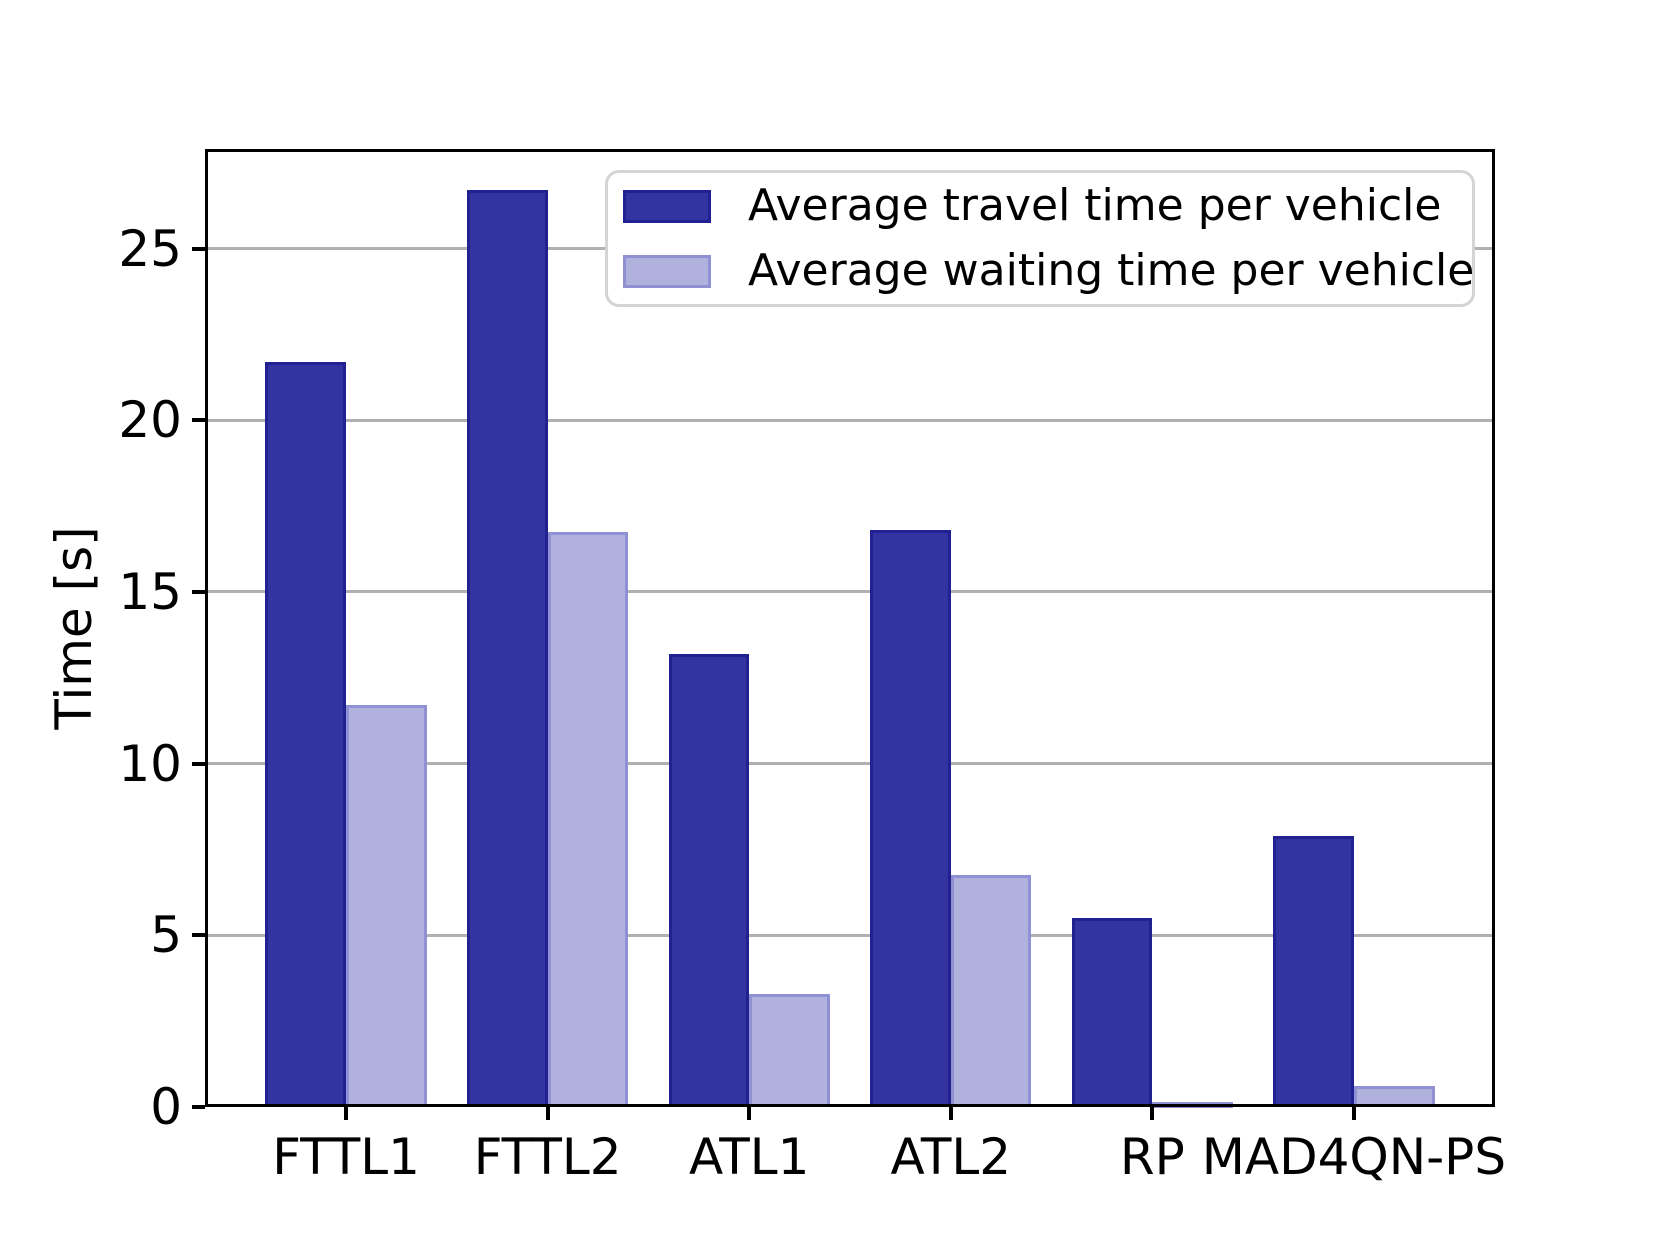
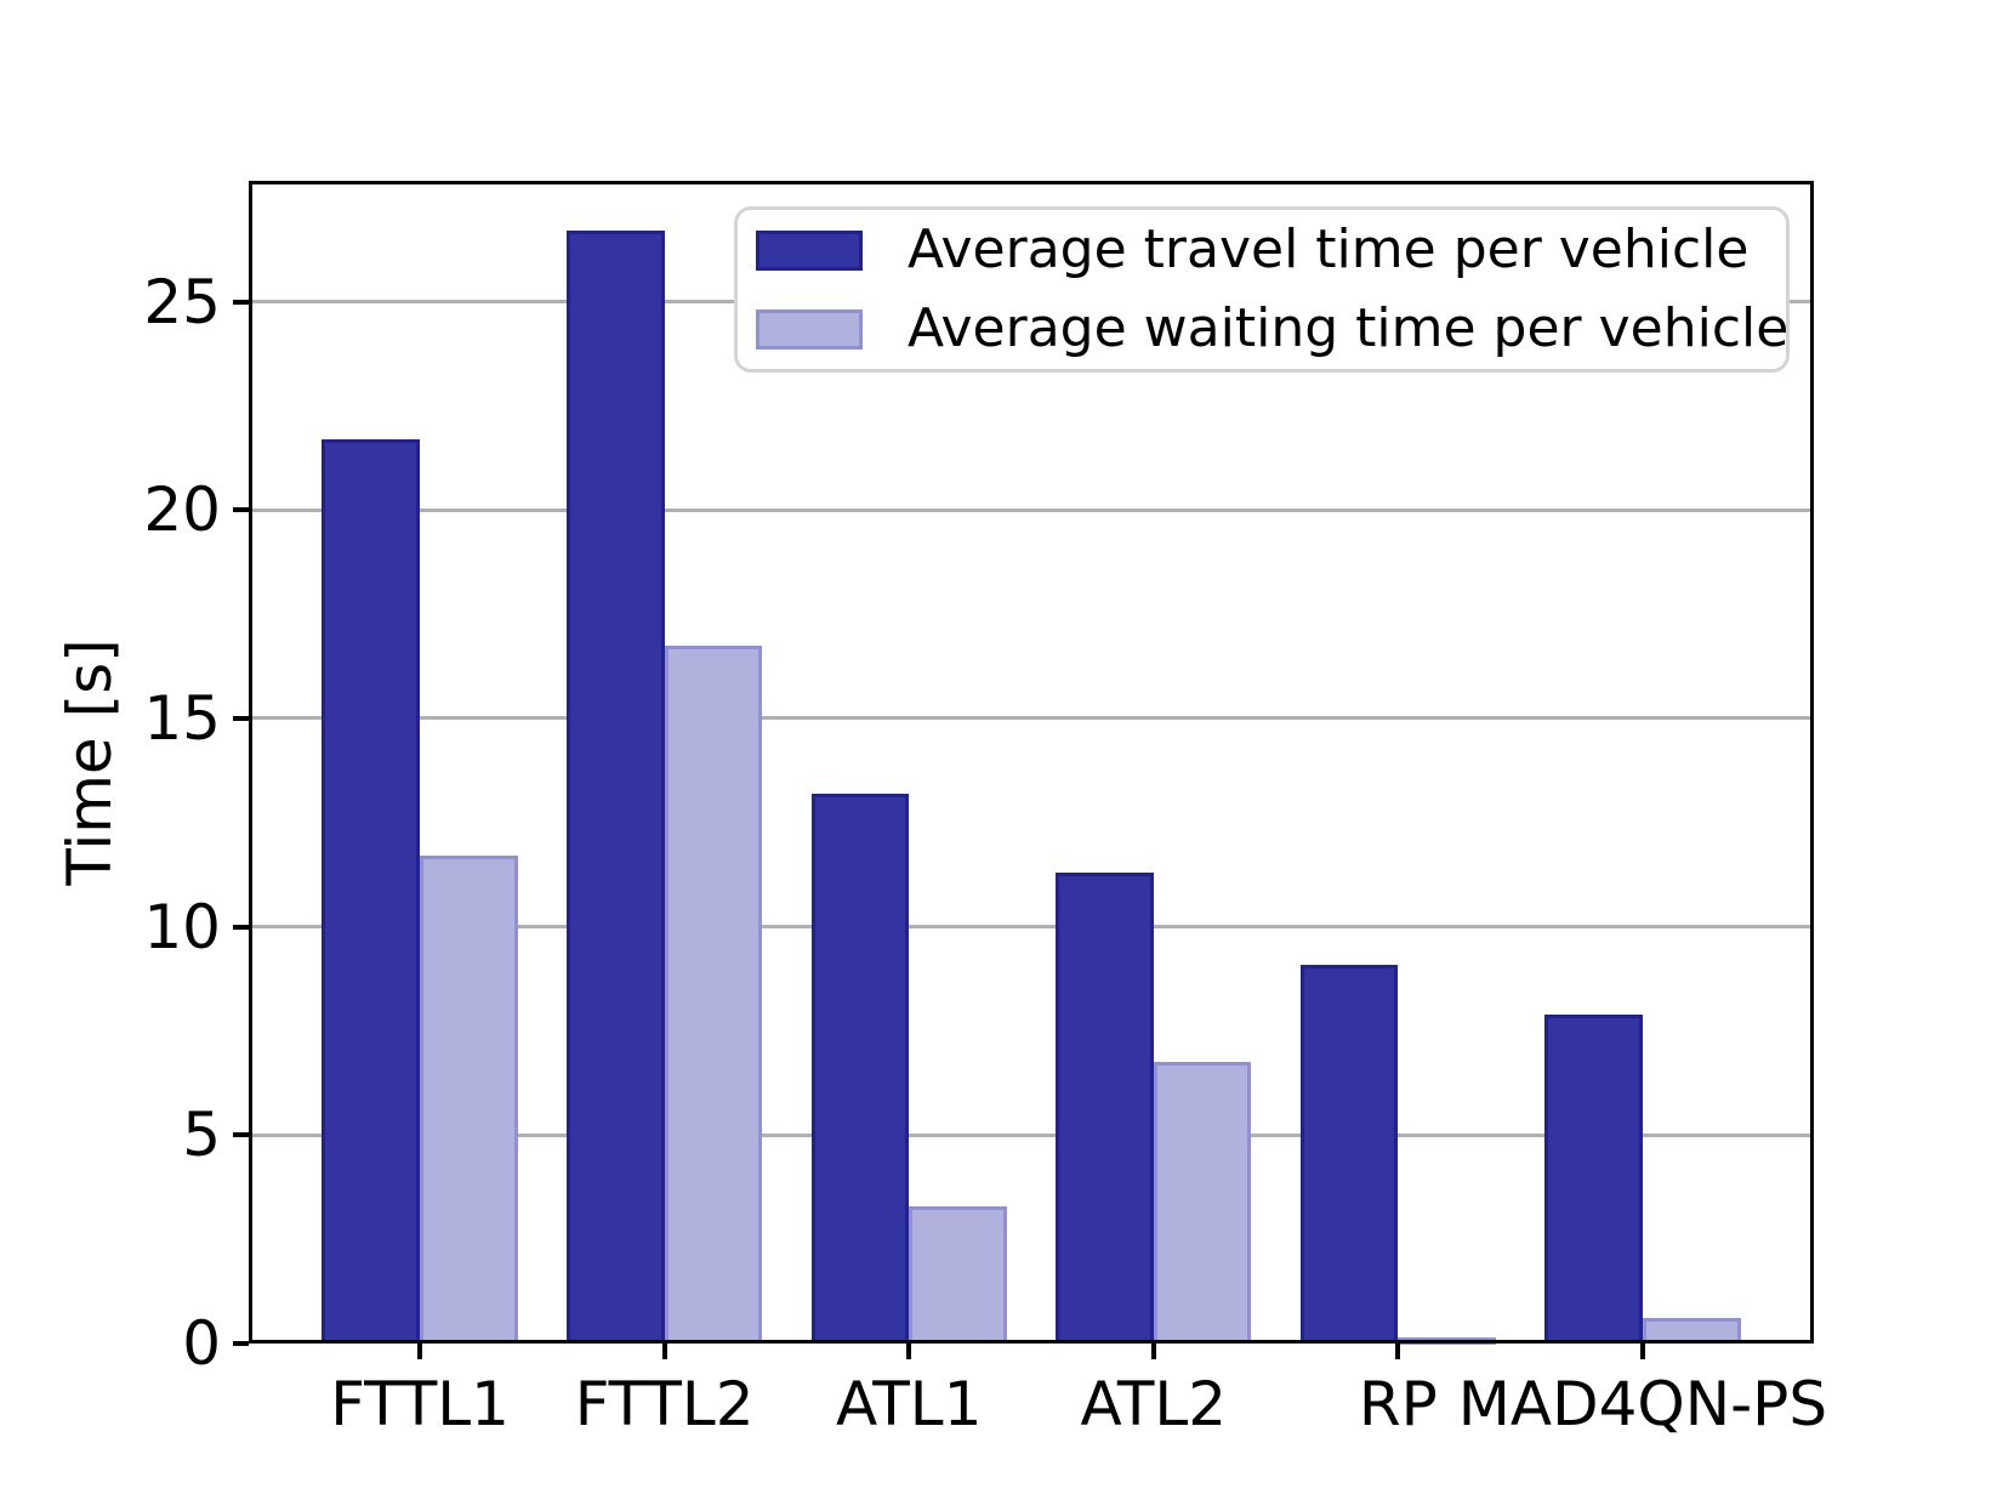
Average travel time per vehicle/ATL2: 16.8 -> 11.3
Average travel time per vehicle/RP: 5.5 -> 9.1
